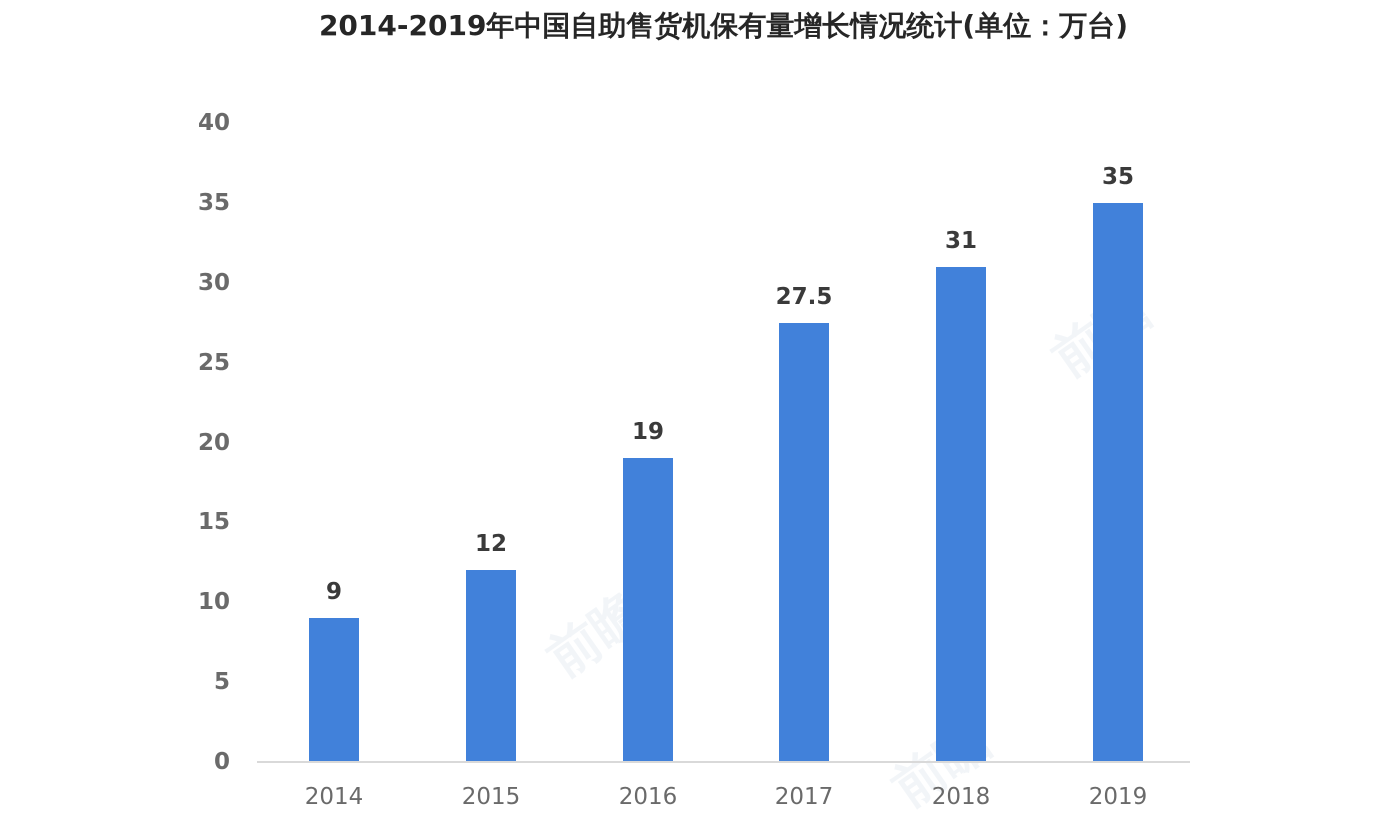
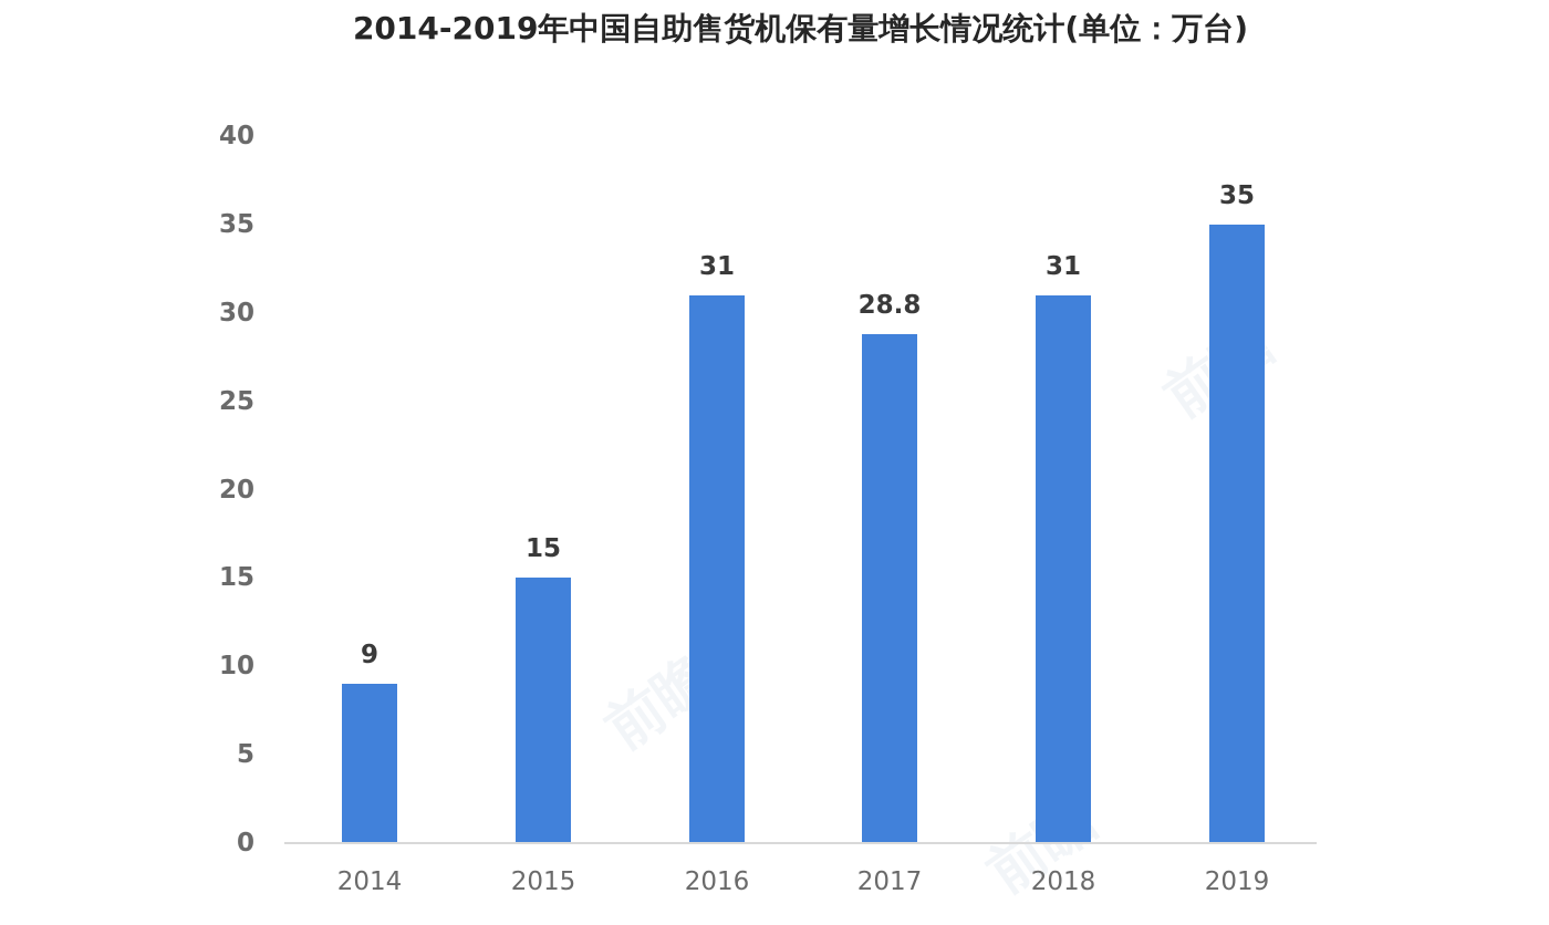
2015: 12 -> 15
2016: 19 -> 31
2017: 27.5 -> 28.8
